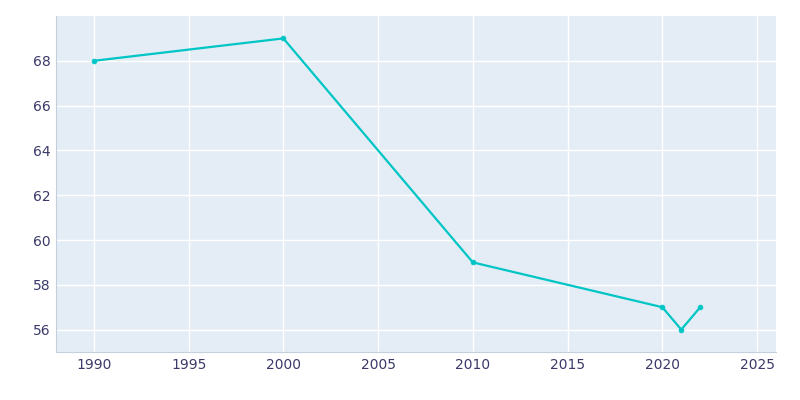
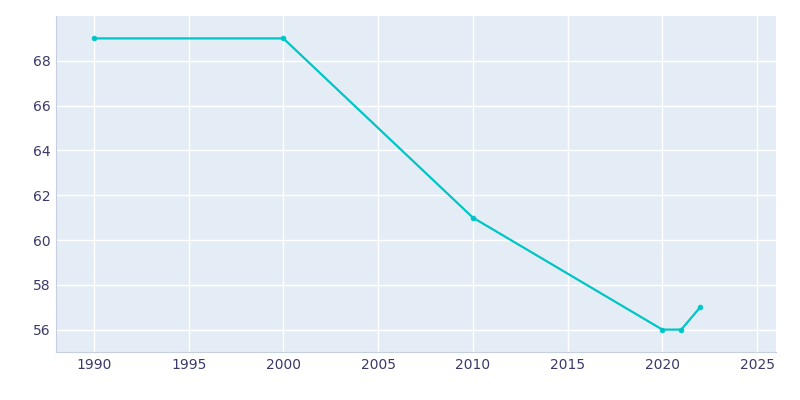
1990: 68 -> 69
2010: 59 -> 61
2020: 57 -> 56
